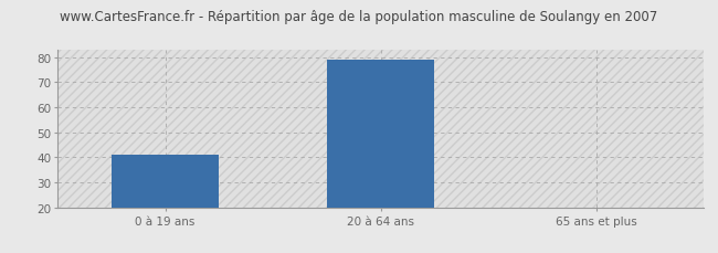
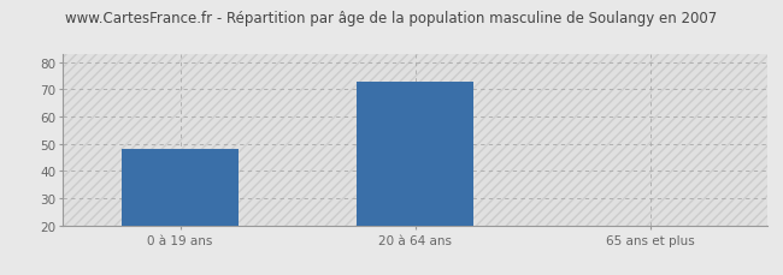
0 à 19 ans: 41 -> 48
20 à 64 ans: 79 -> 73
